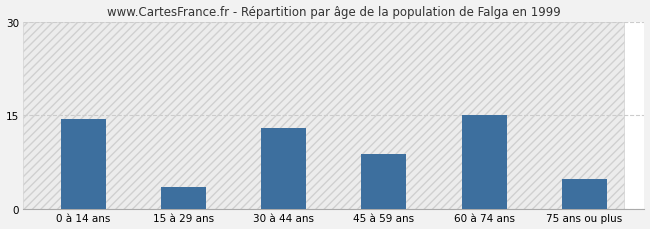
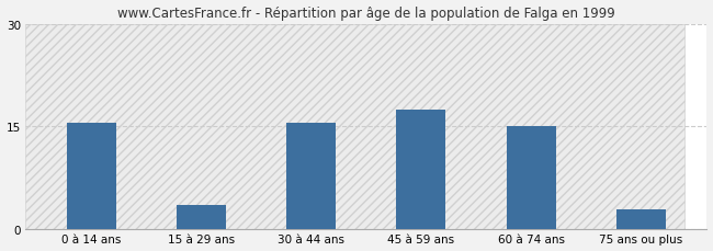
0 à 14 ans: 14.4 -> 15.5
30 à 44 ans: 13.0 -> 15.5
45 à 59 ans: 8.8 -> 17.5
75 ans ou plus: 4.8 -> 3.0
